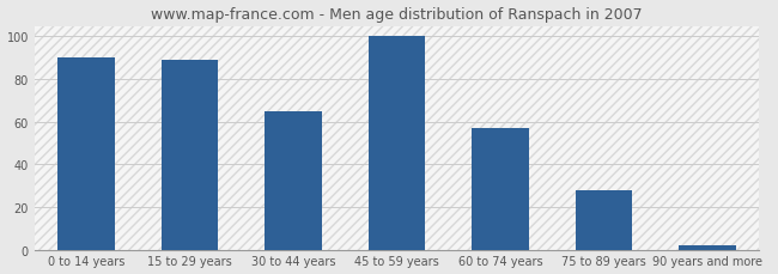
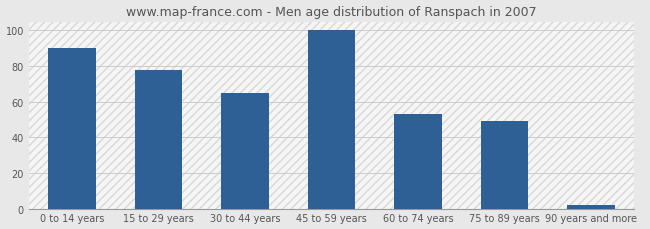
15 to 29 years: 89 -> 78
60 to 74 years: 57 -> 53
75 to 89 years: 28 -> 49
